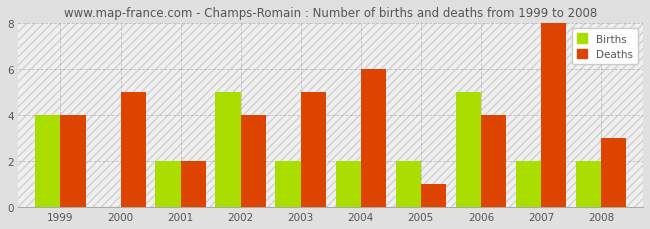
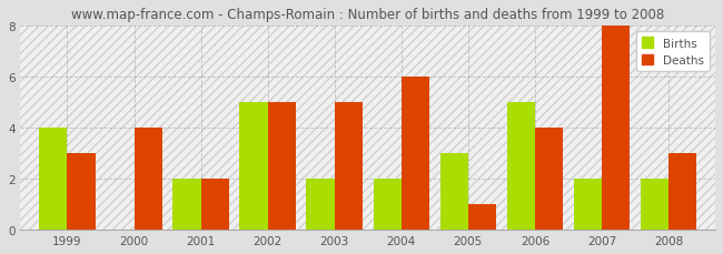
Deaths/1999: 4 -> 3
Deaths/2000: 5 -> 4
Deaths/2002: 4 -> 5
Births/2005: 2 -> 3
